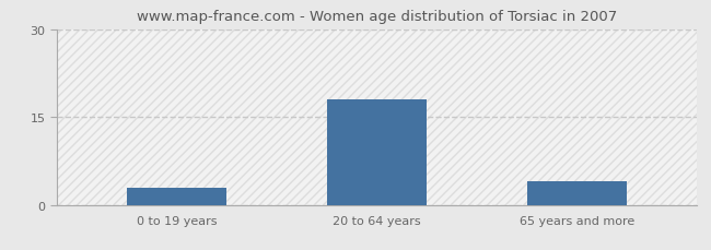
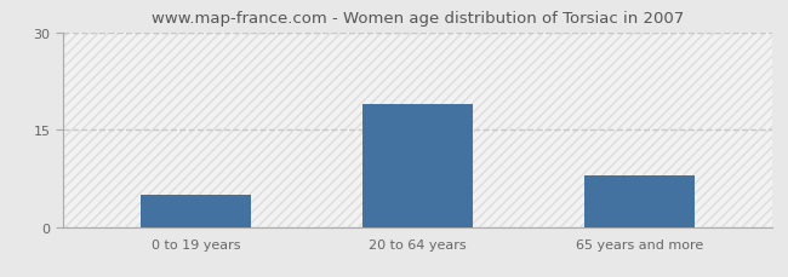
0 to 19 years: 3 -> 5
20 to 64 years: 18 -> 19
65 years and more: 4 -> 8
